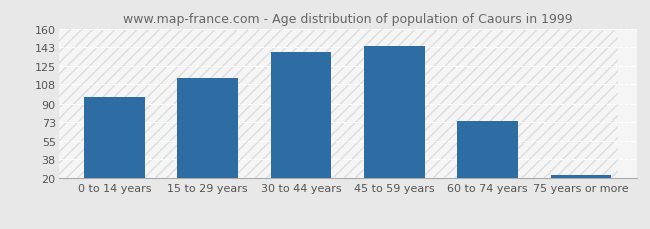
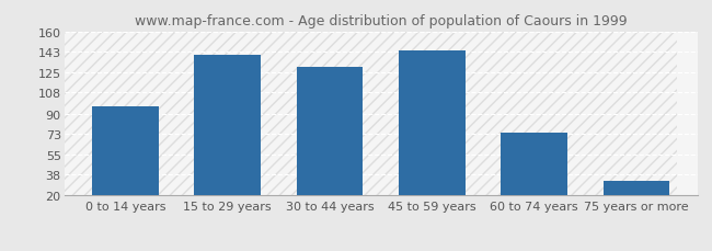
15 to 29 years: 114 -> 140
30 to 44 years: 138 -> 130
75 years or more: 23 -> 33
